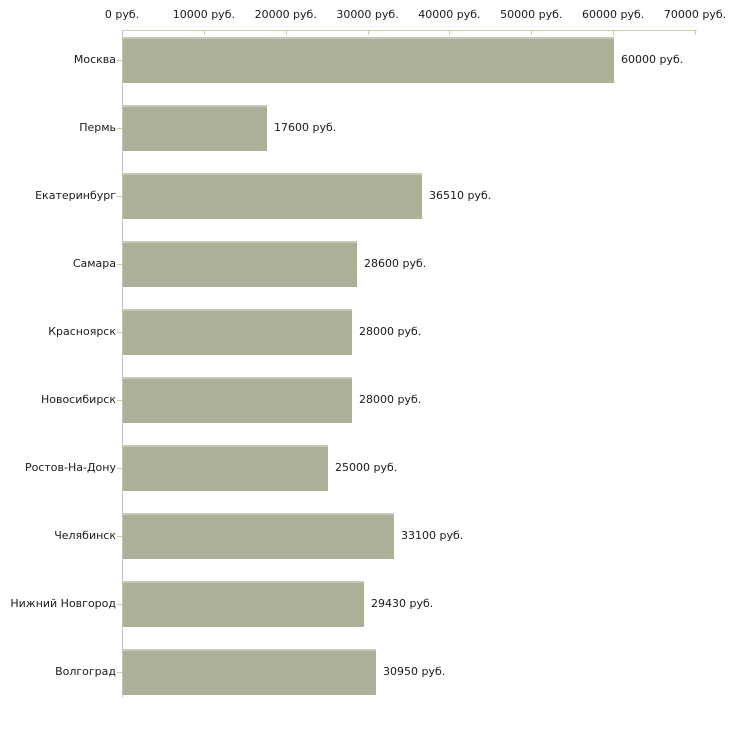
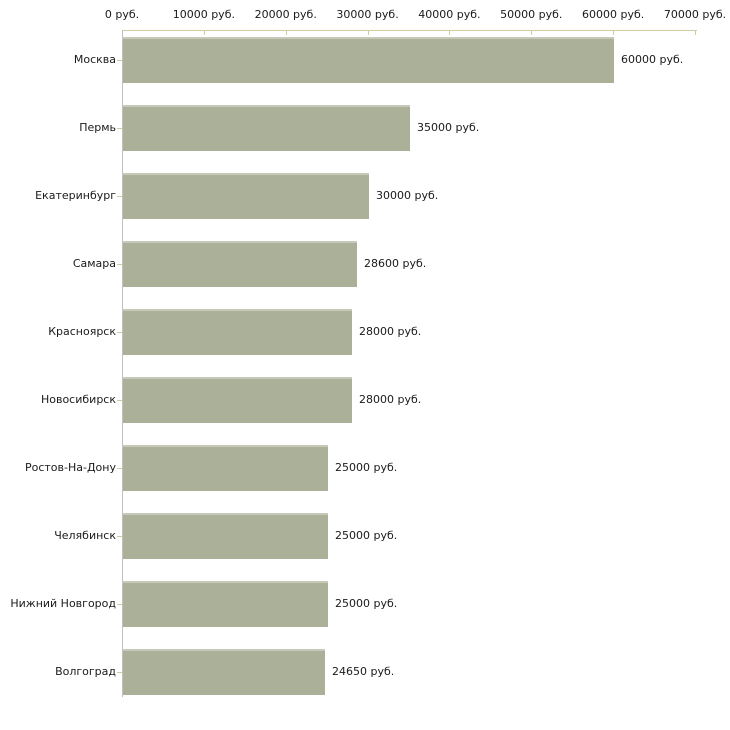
Пермь: 17600 -> 35000
Екатеринбург: 36510 -> 30000
Челябинск: 33100 -> 25000
Нижний Новгород: 29430 -> 25000
Волгоград: 30950 -> 24650
